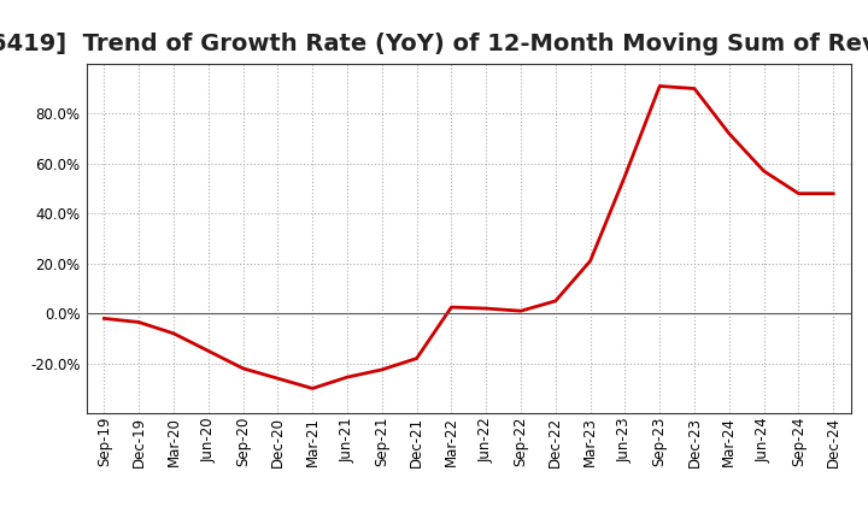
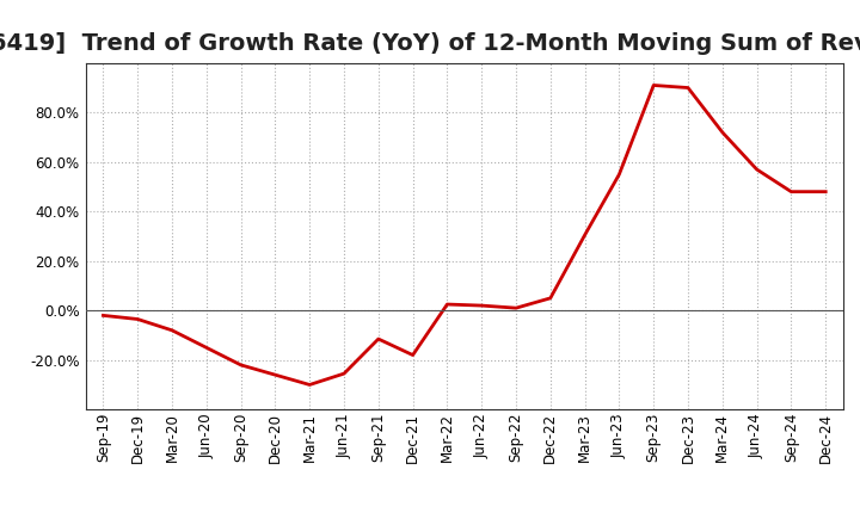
Sep-21: -22.5% -> -11.5%
Mar-23: 21.0% -> 30.5%
